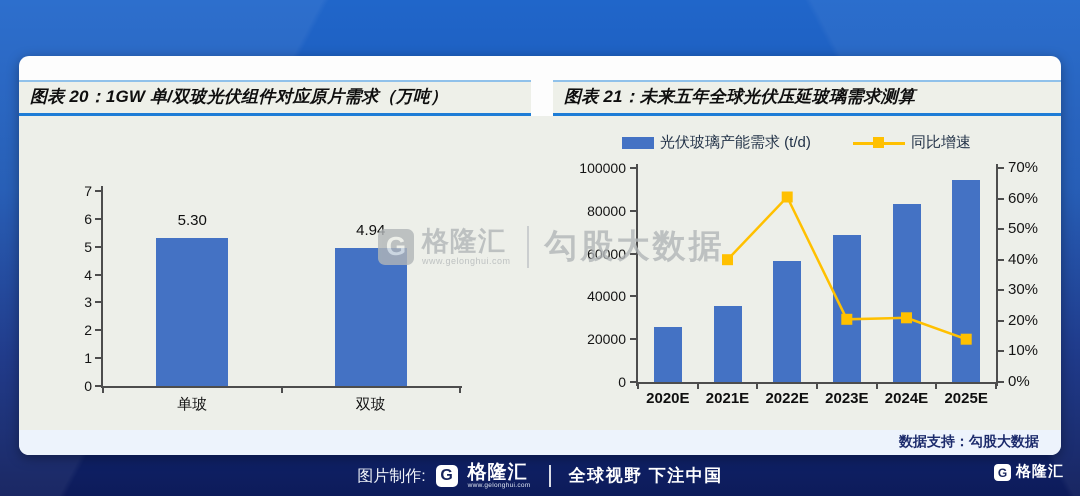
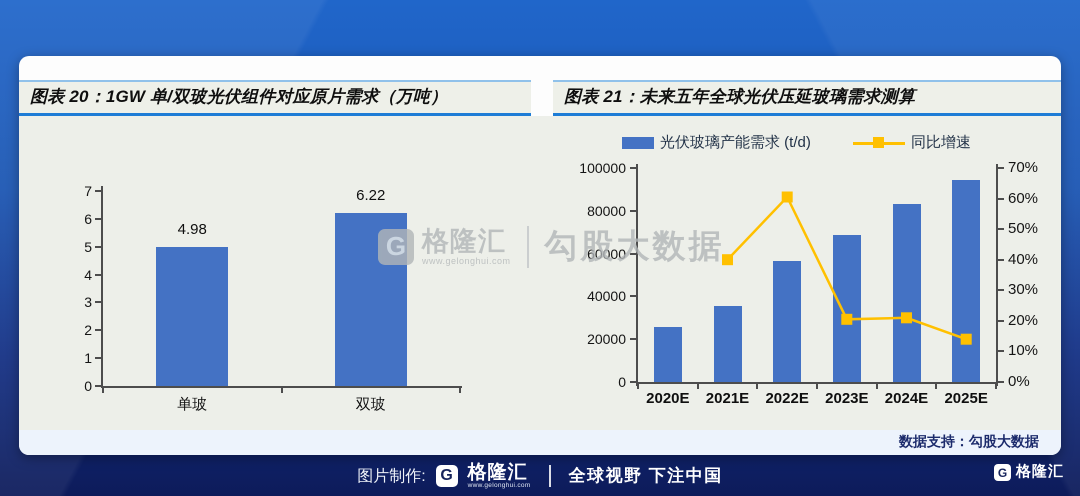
图表 20：1GW 单/双玻光伏组件对应原片需求（万吨）/单玻: 5.30 -> 4.98
图表 20：1GW 单/双玻光伏组件对应原片需求（万吨）/双玻: 4.94 -> 6.22
